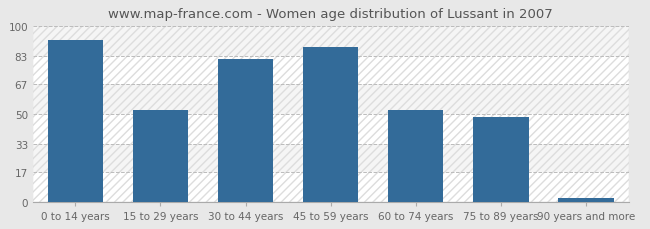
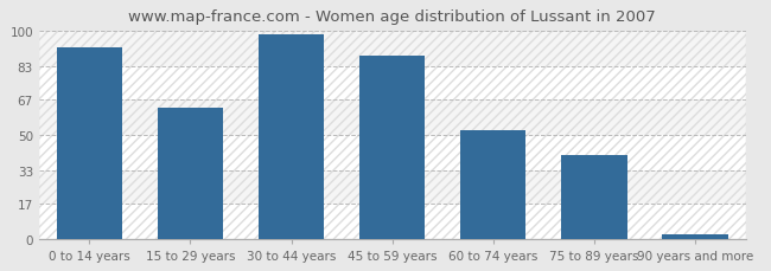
15 to 29 years: 52 -> 63
30 to 44 years: 81 -> 98
75 to 89 years: 48 -> 40
